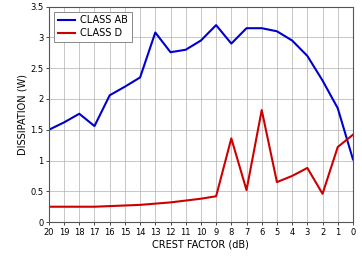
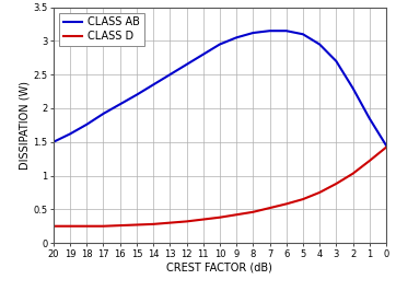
CLASS AB/17: 1.56 -> 1.92
CLASS AB/13: 3.08 -> 2.50
CLASS AB/12: 2.76 -> 2.65
CLASS AB/9: 3.20 -> 3.05
CLASS AB/8: 2.90 -> 3.12
CLASS D/8: 1.36 -> 0.46
CLASS D/6: 1.82 -> 0.58
CLASS D/2: 0.46 -> 1.03
CLASS AB/0: 1.02 -> 1.45
